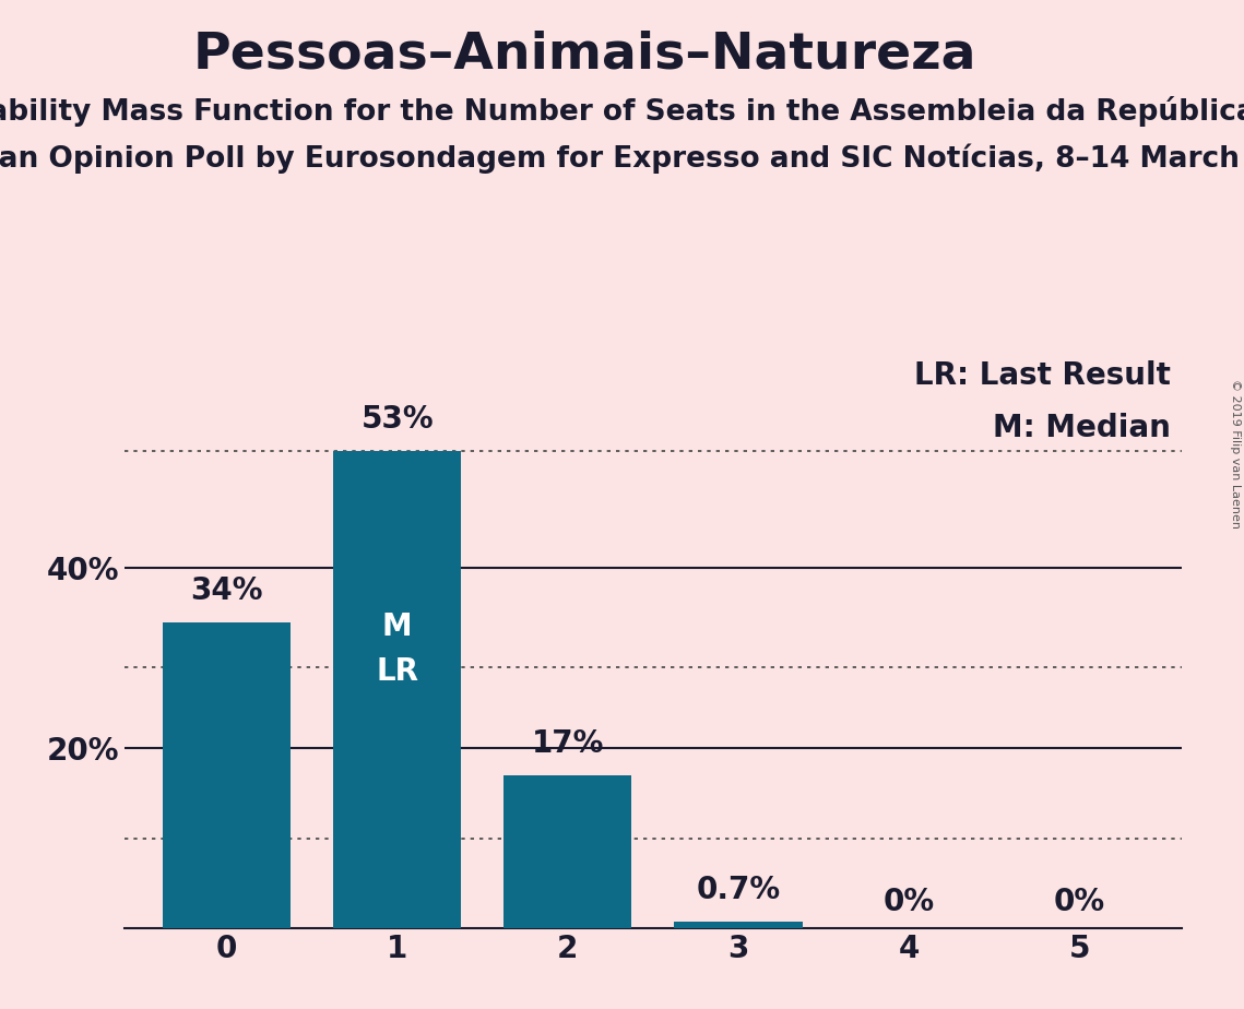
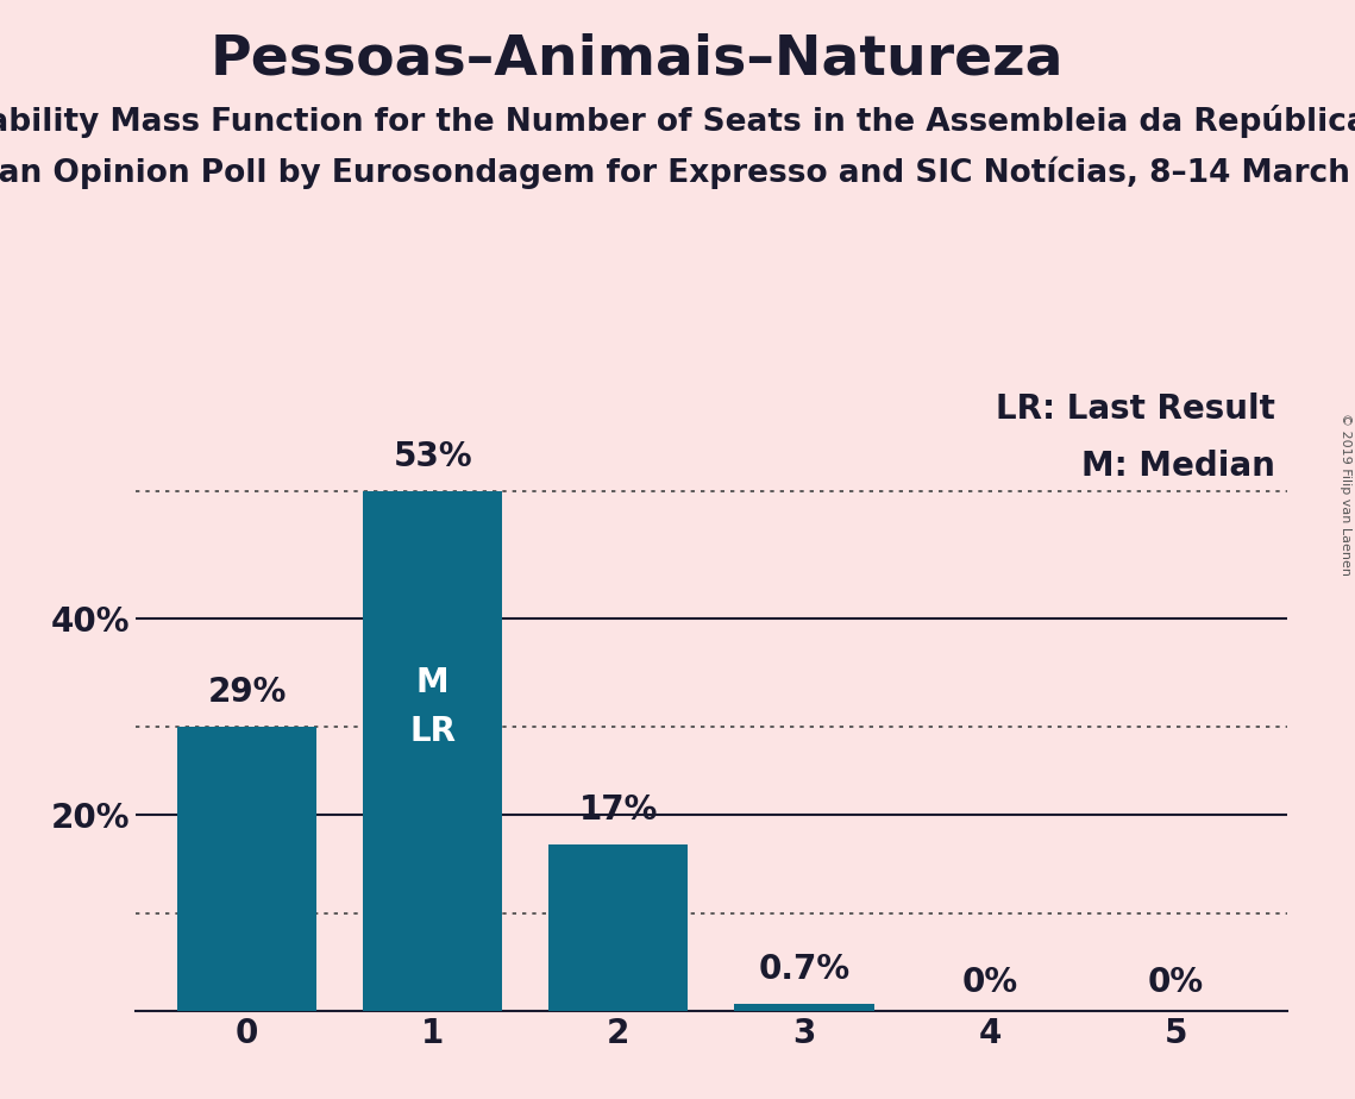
0: 34% -> 29%
